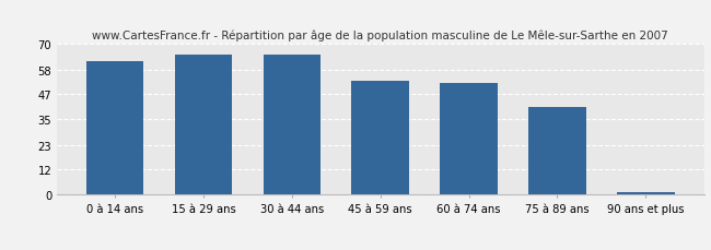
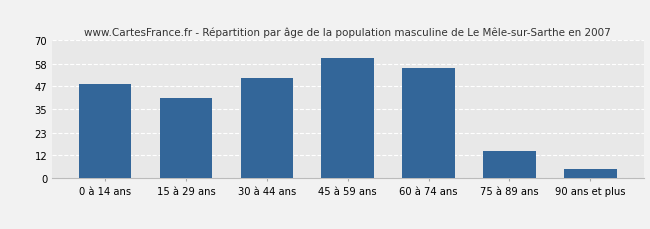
0 à 14 ans: 62 -> 48
15 à 29 ans: 65 -> 41
30 à 44 ans: 65 -> 51
45 à 59 ans: 53 -> 61
60 à 74 ans: 52 -> 56
75 à 89 ans: 41 -> 14
90 ans et plus: 1 -> 5
